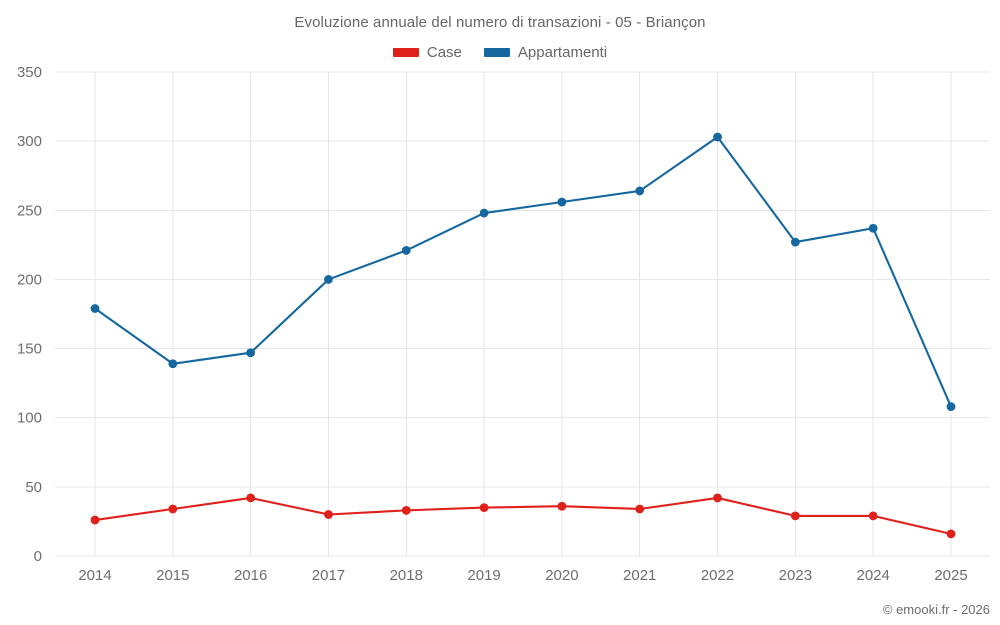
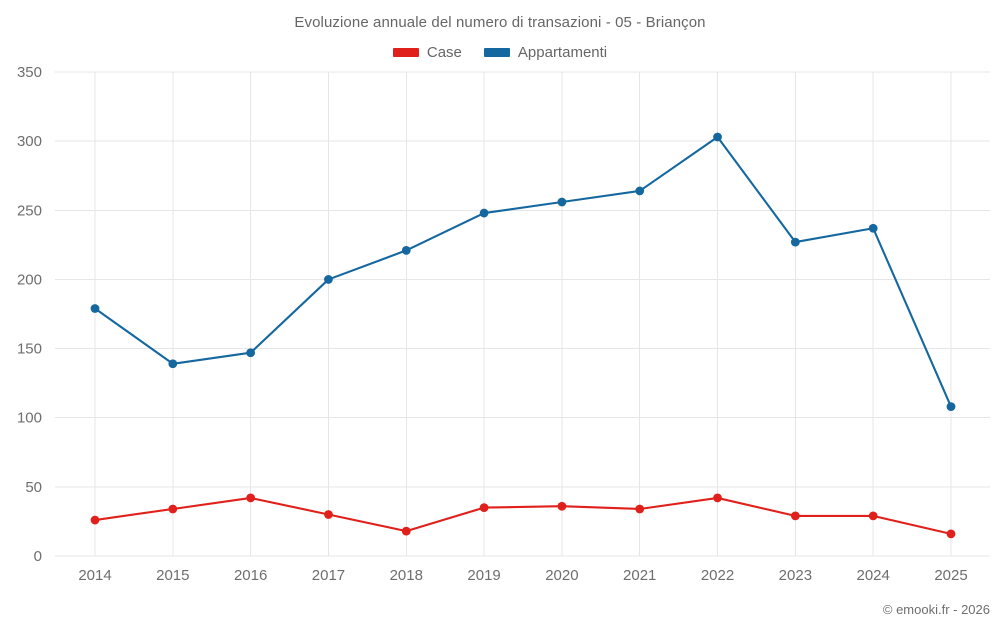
Case/2018: 33 -> 18
